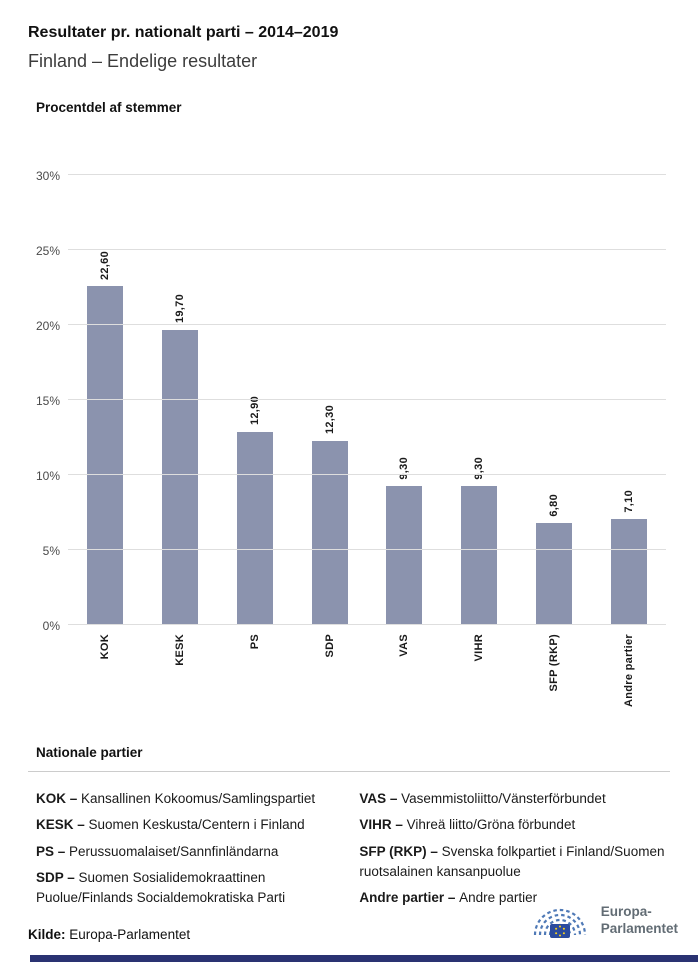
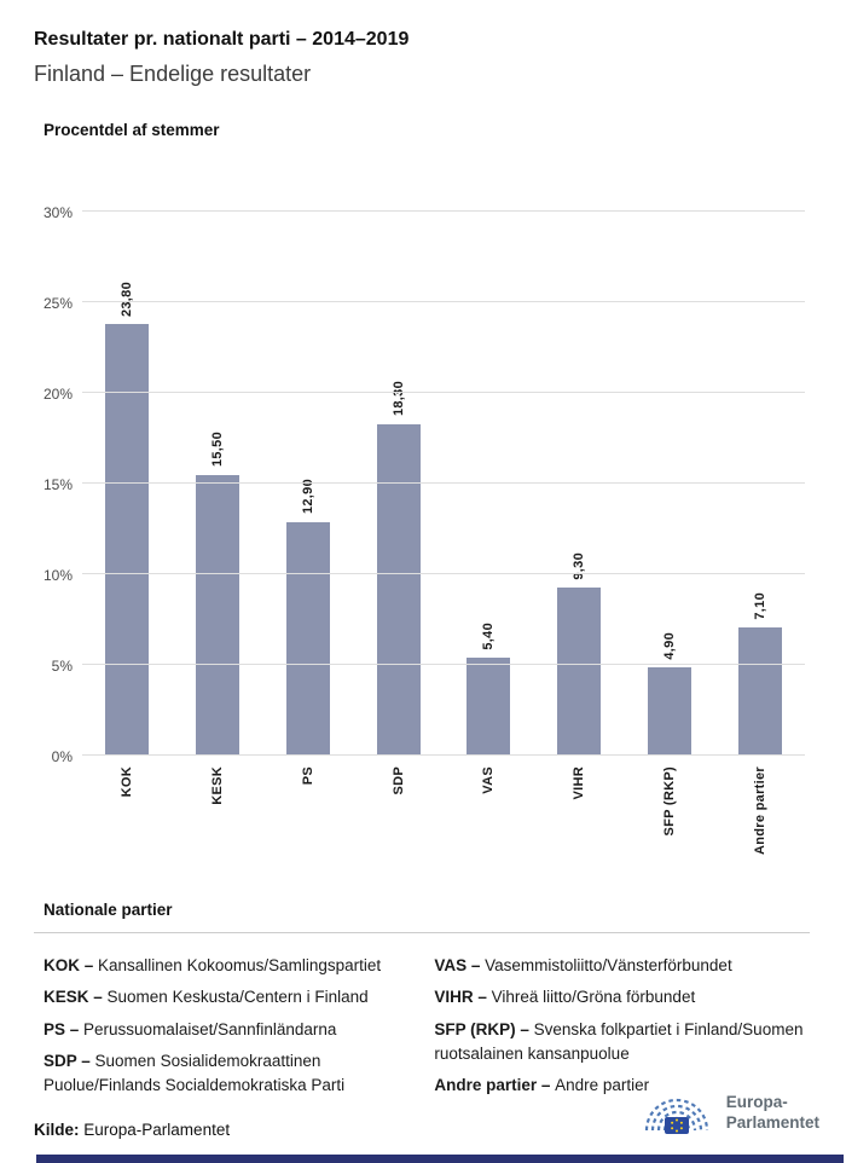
KOK: 22,60 -> 23,80
KESK: 19,70 -> 15,50
SDP: 12,30 -> 18,30
VAS: 9,30 -> 5,40
SFP (RKP): 6,80 -> 4,90
